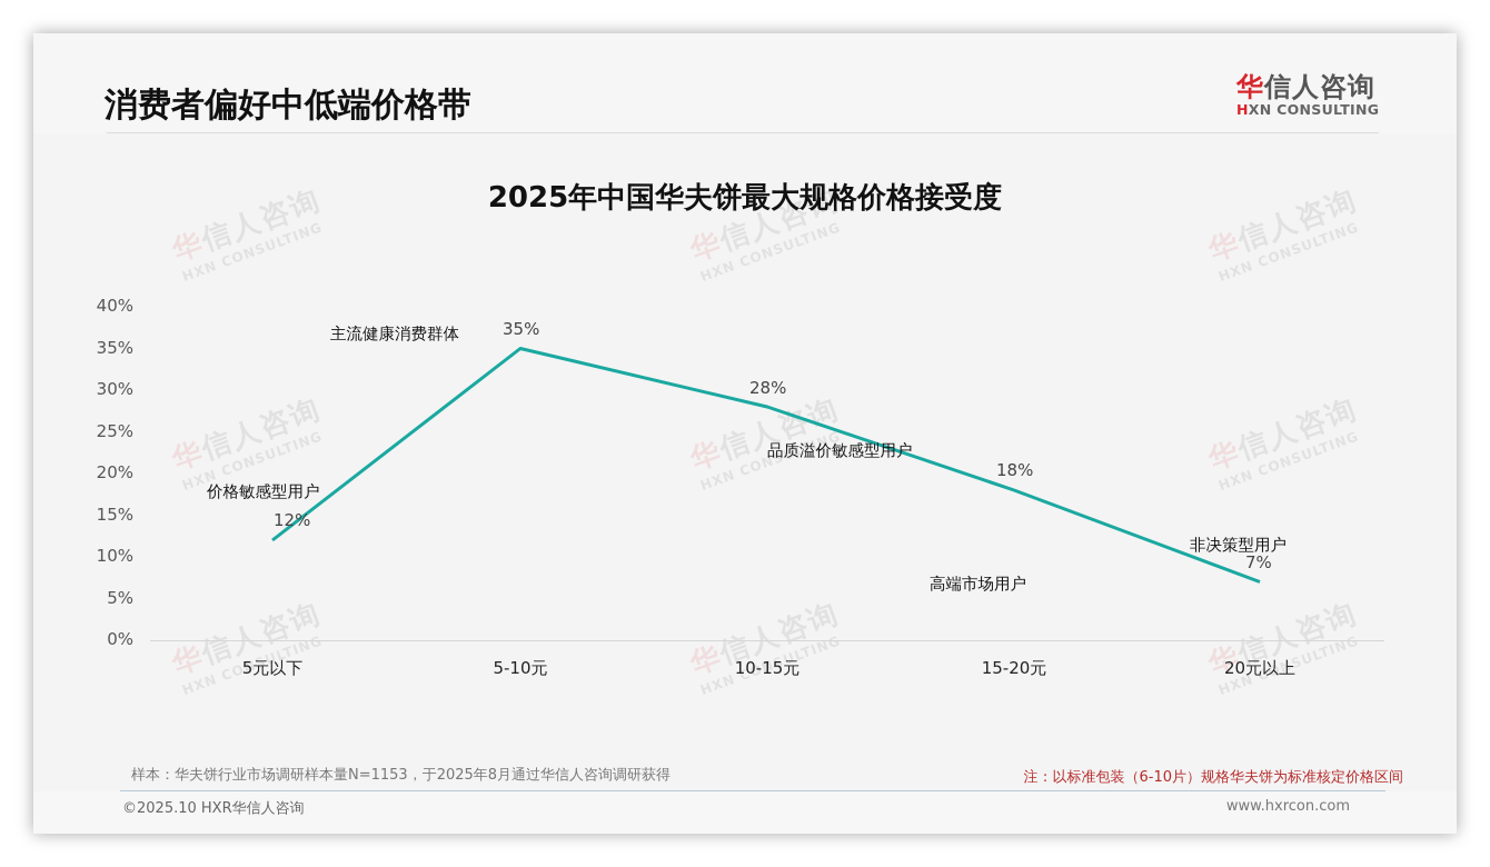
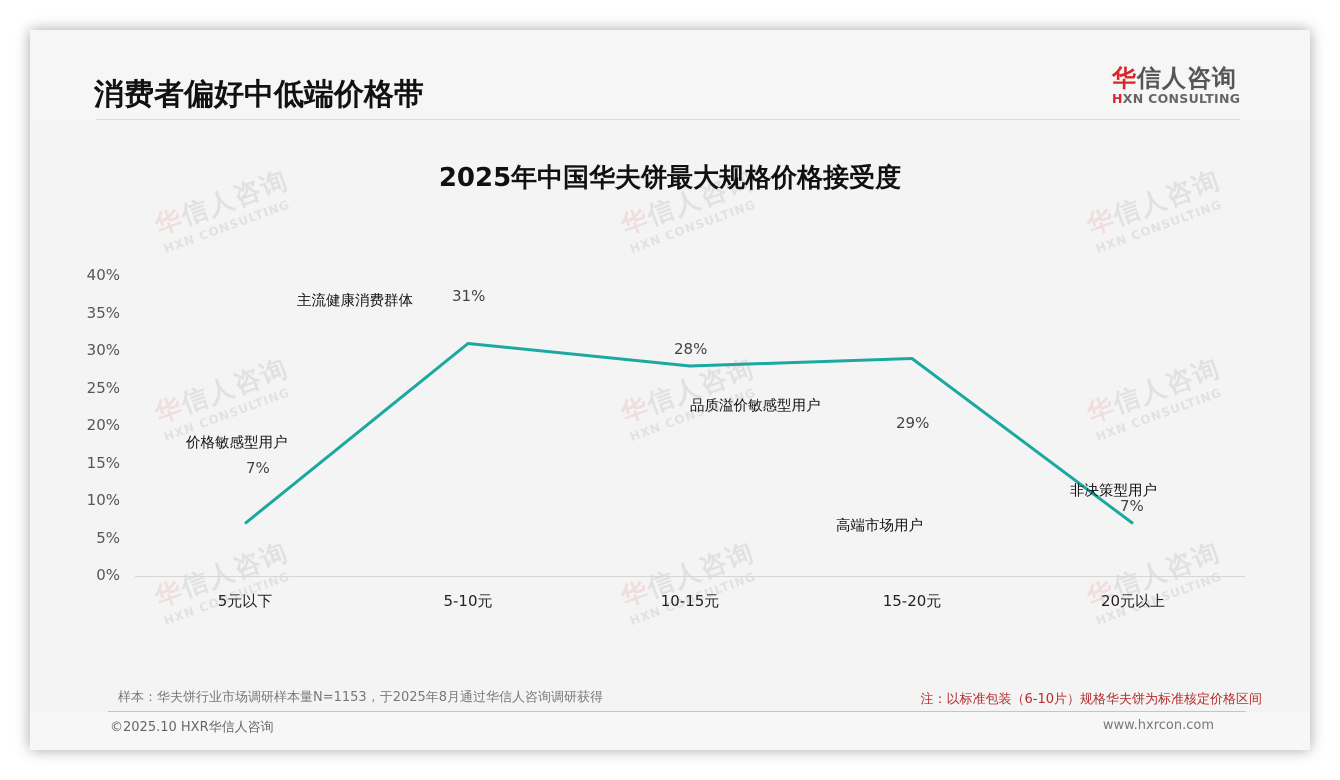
5元以下: 12% -> 7%
5-10元: 35% -> 31%
15-20元: 18% -> 29%
